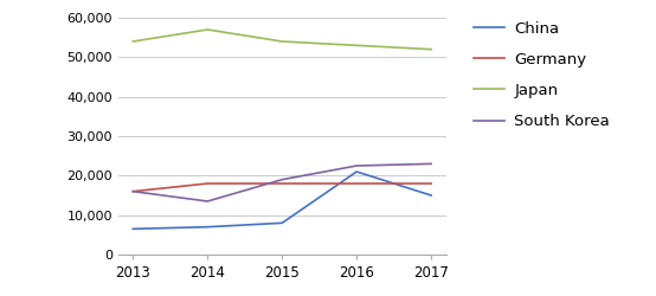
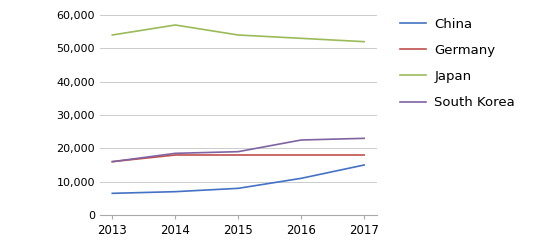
South Korea/2014: 13,500 -> 18,500
China/2016: 21,000 -> 11,000
